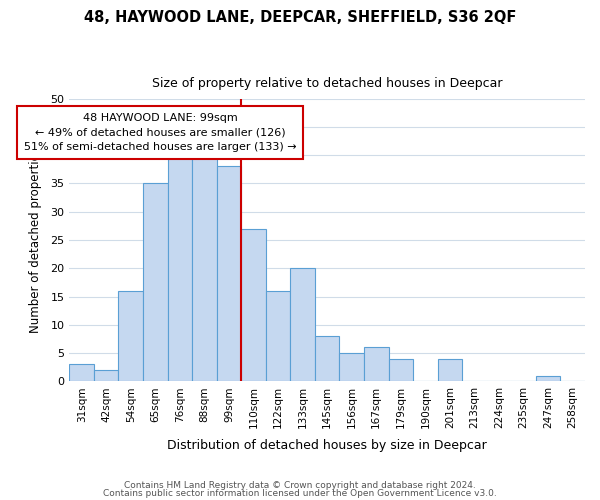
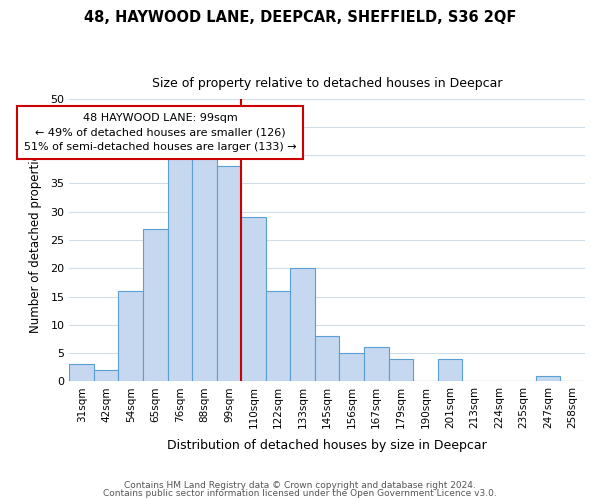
65sqm: 35 -> 27
110sqm: 27 -> 29
